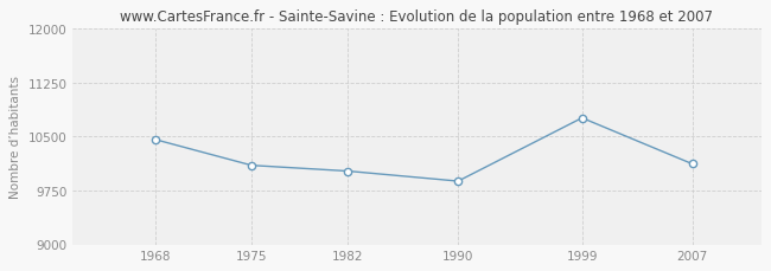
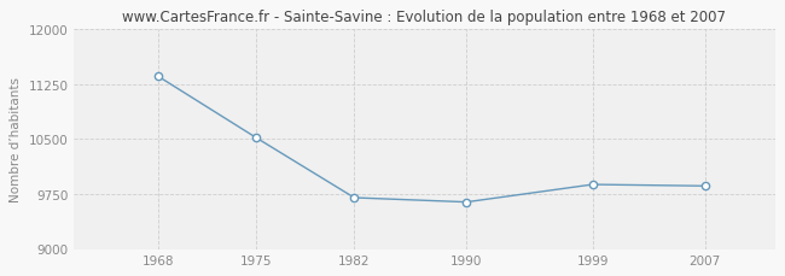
1968: 10460 -> 11360
1975: 10100 -> 10520
1982: 10020 -> 9700
1990: 9880 -> 9640
1999: 10760 -> 9880
2007: 10120 -> 9860
